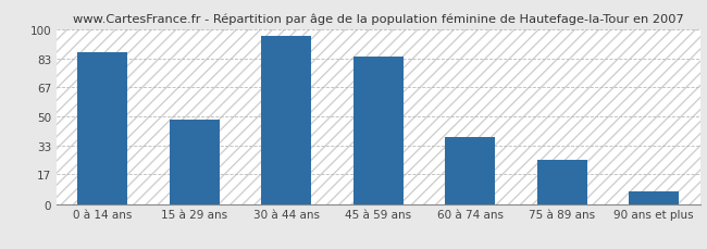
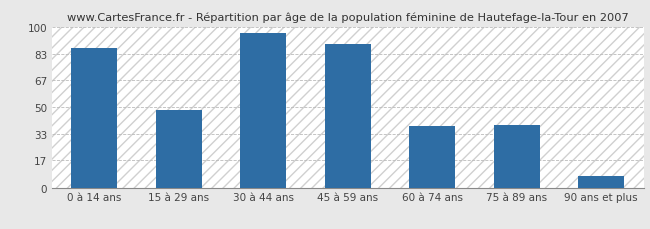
45 à 59 ans: 84 -> 89
75 à 89 ans: 25 -> 39
